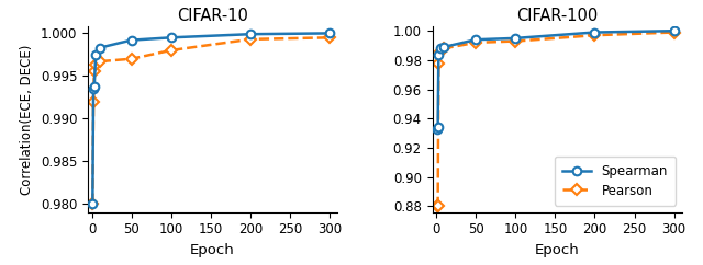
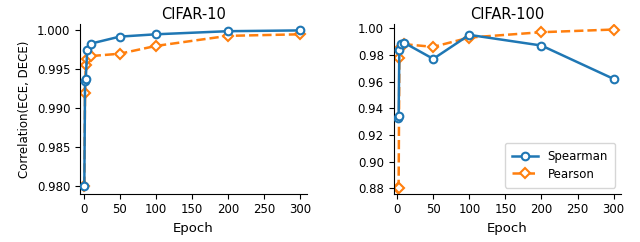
CIFAR-100/Spearman/50: 0.994 -> 0.977
CIFAR-100/Pearson/50: 0.992 -> 0.986
CIFAR-100/Spearman/200: 0.999 -> 0.987
CIFAR-100/Spearman/300: 1.000 -> 0.962
